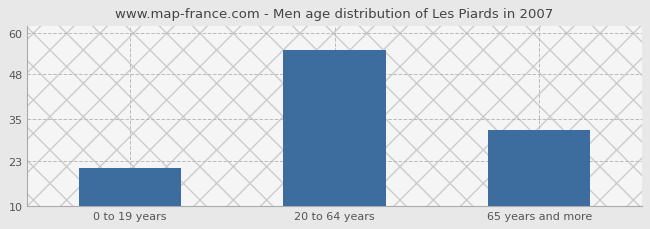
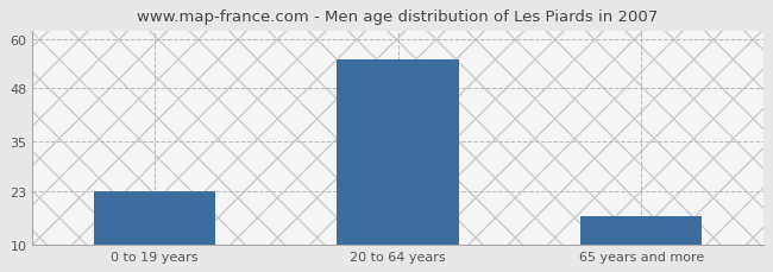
0 to 19 years: 21 -> 23
65 years and more: 32 -> 17
